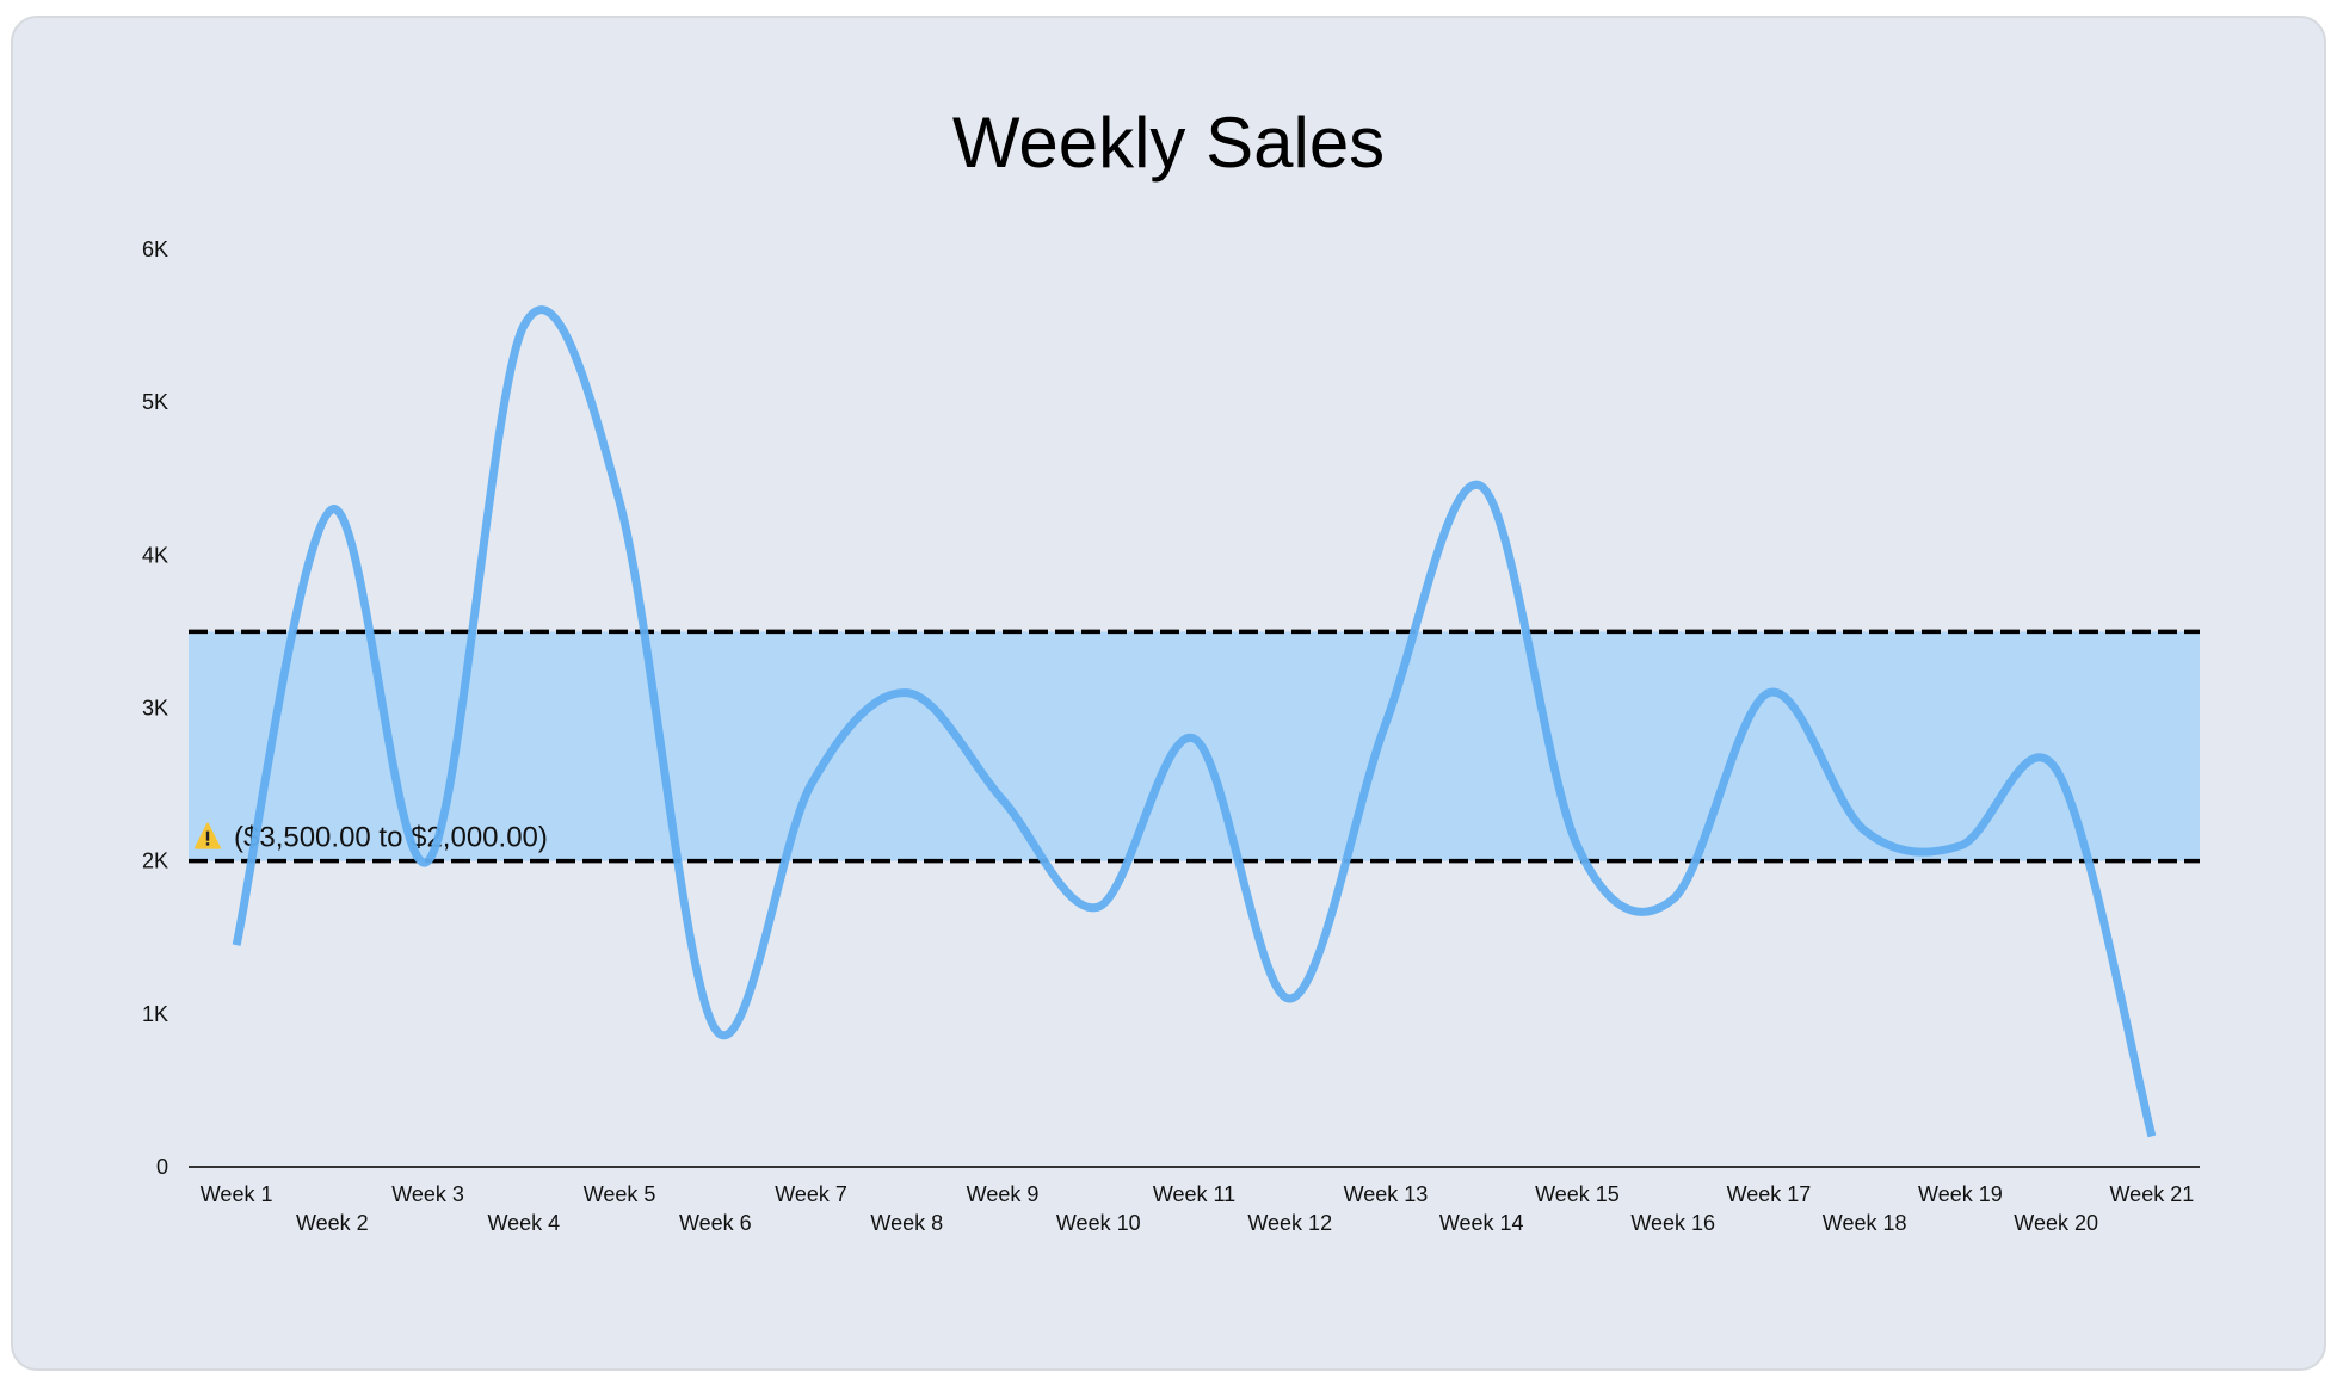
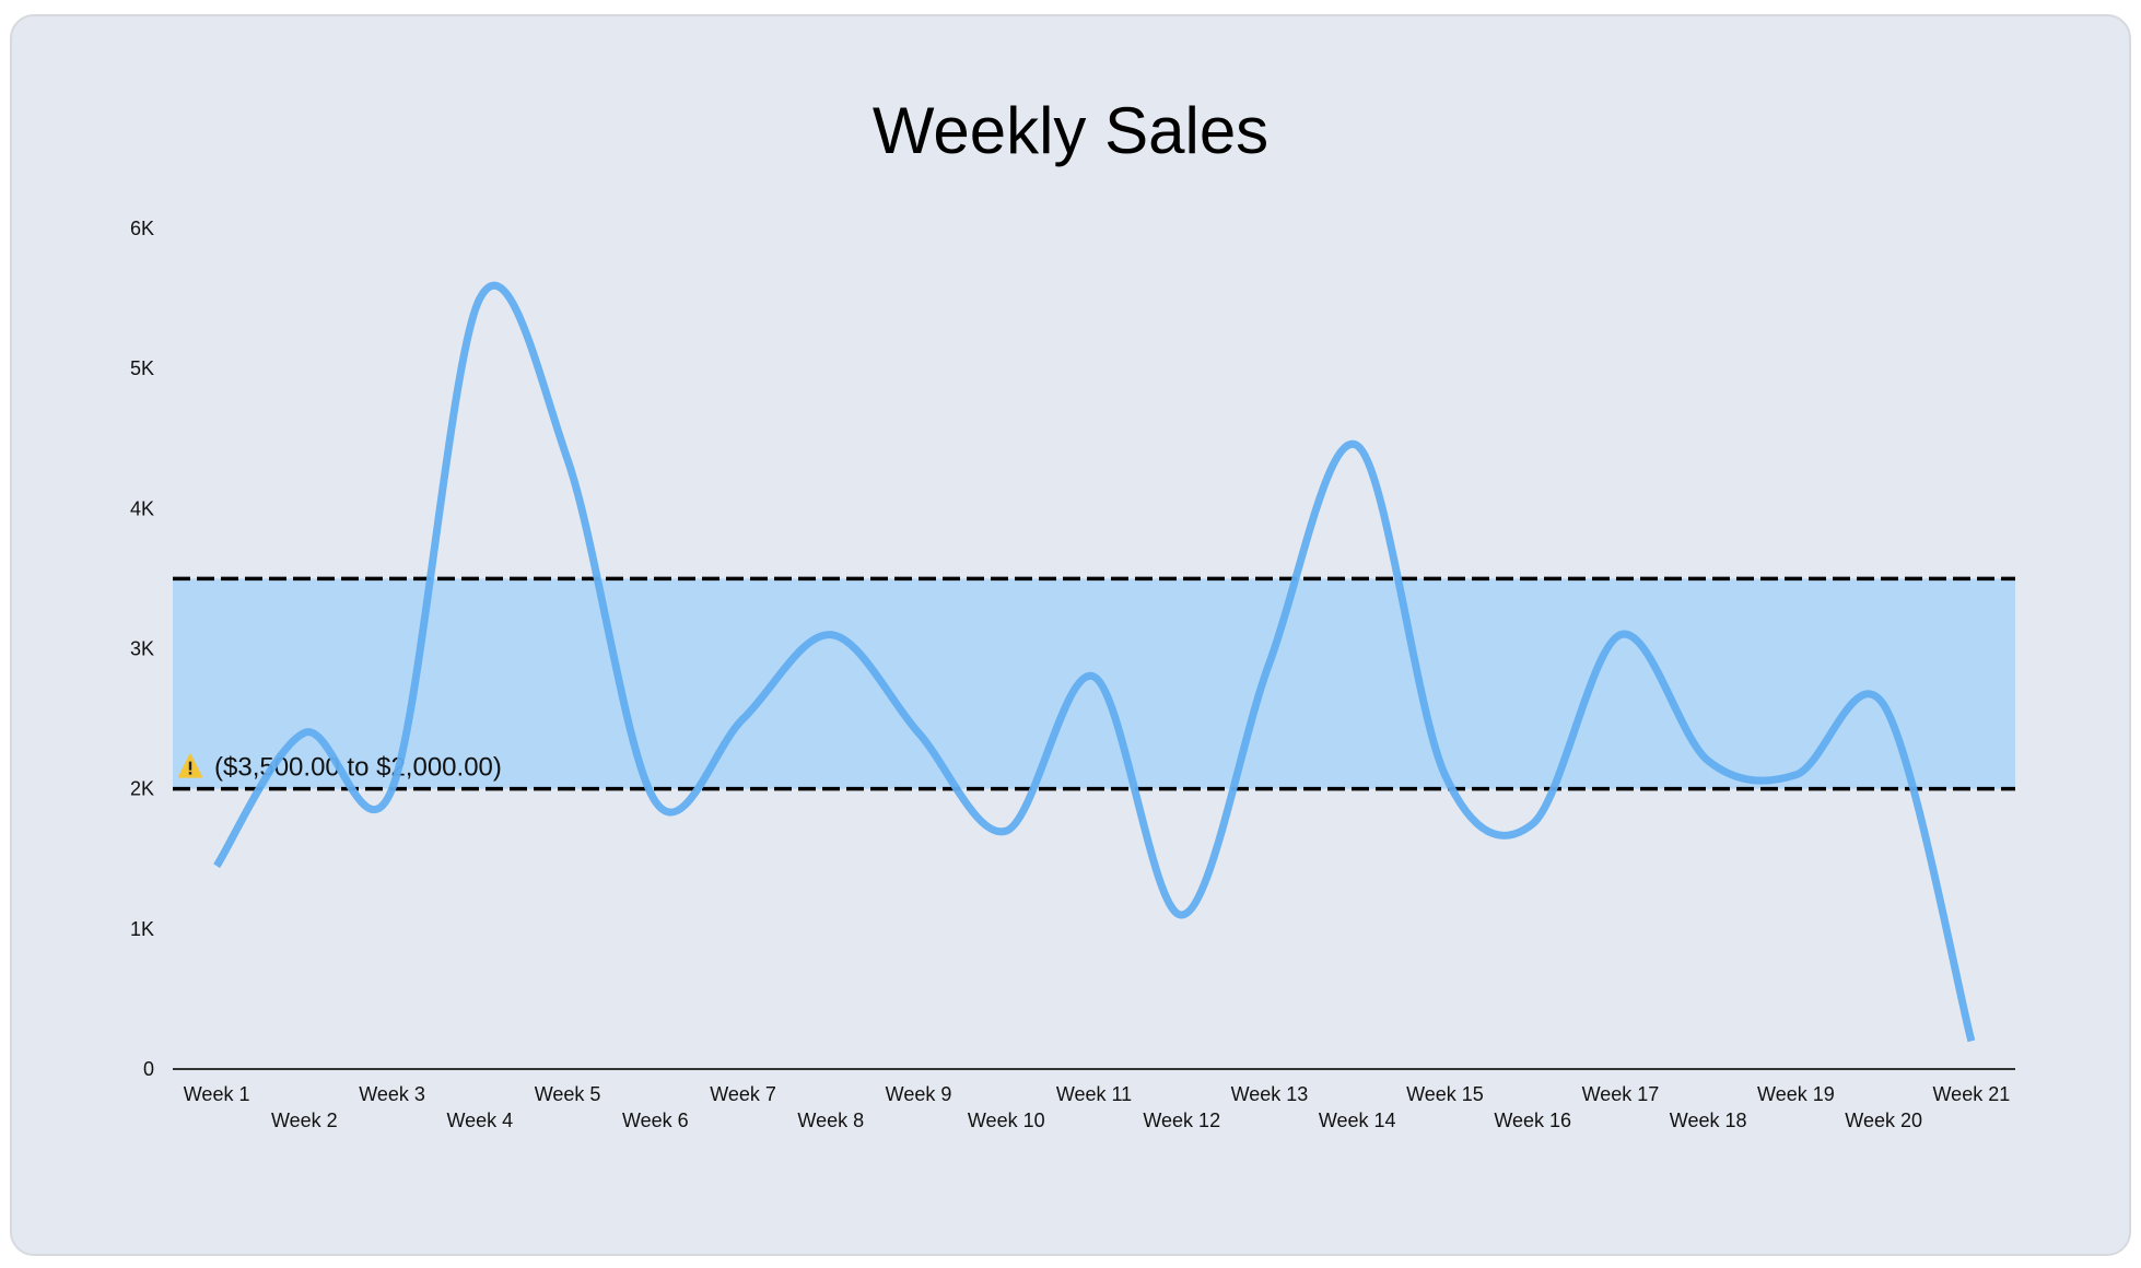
Week 2: 4.30K -> 2.40K
Week 6: 0.90K -> 1.91K
